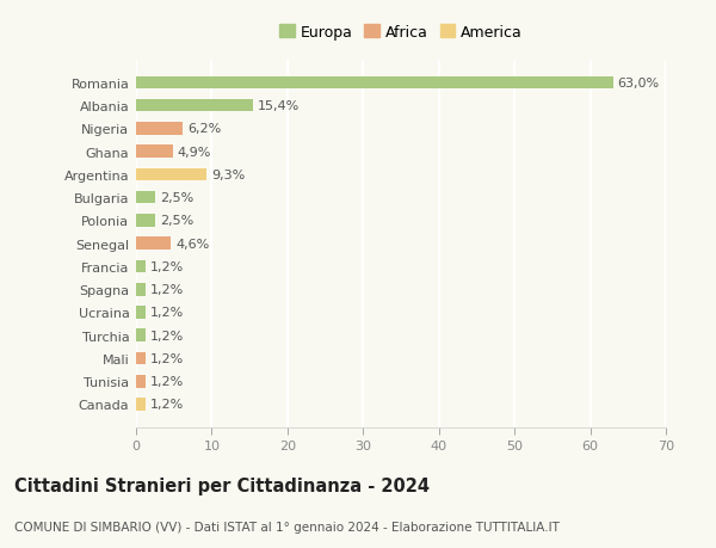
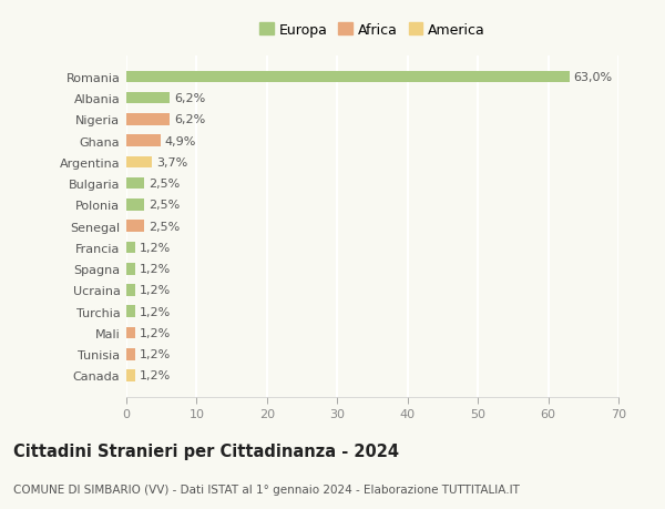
Albania: 15,4% -> 6,2%
Argentina: 9,3% -> 3,7%
Senegal: 4,6% -> 2,5%
